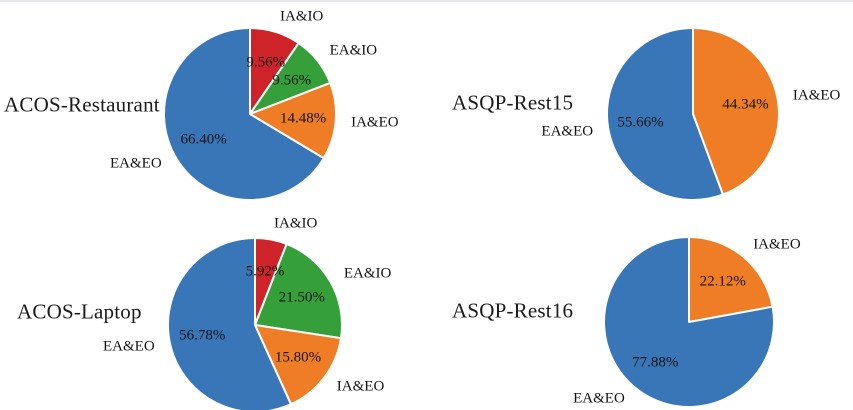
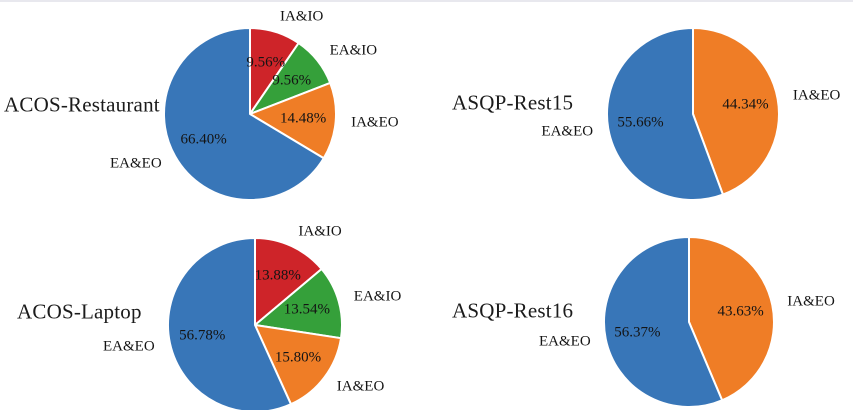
ACOS-Laptop/IA&IO: 5.92% -> 13.88%
ACOS-Laptop/EA&IO: 21.50% -> 13.54%
ASQP-Rest16/IA&EO: 22.12% -> 43.63%
ASQP-Rest16/EA&EO: 77.88% -> 56.37%
